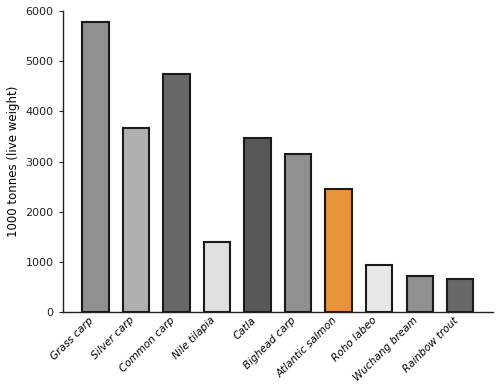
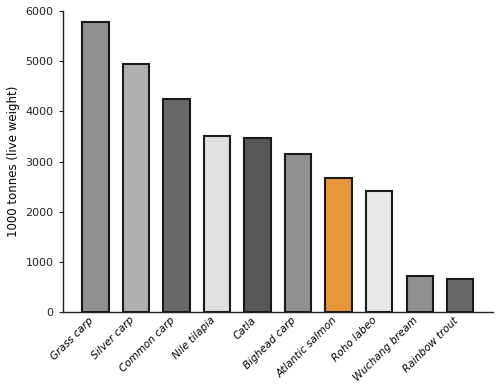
Silver carp: 3680 -> 4950
Common carp: 4740 -> 4250
Nile tilapia: 1400 -> 3520
Atlantic salmon: 2460 -> 2680
Roho labeo: 940 -> 2420
